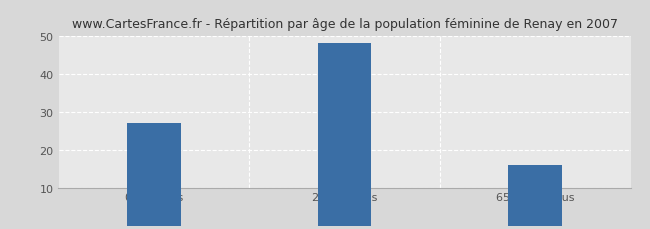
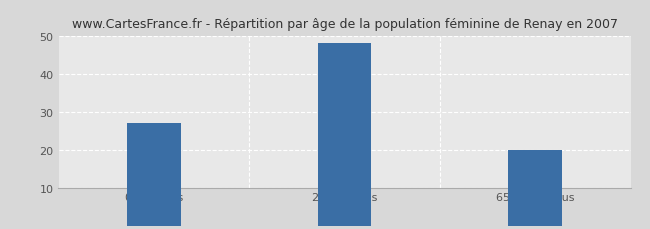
65 ans et plus: 16 -> 20
